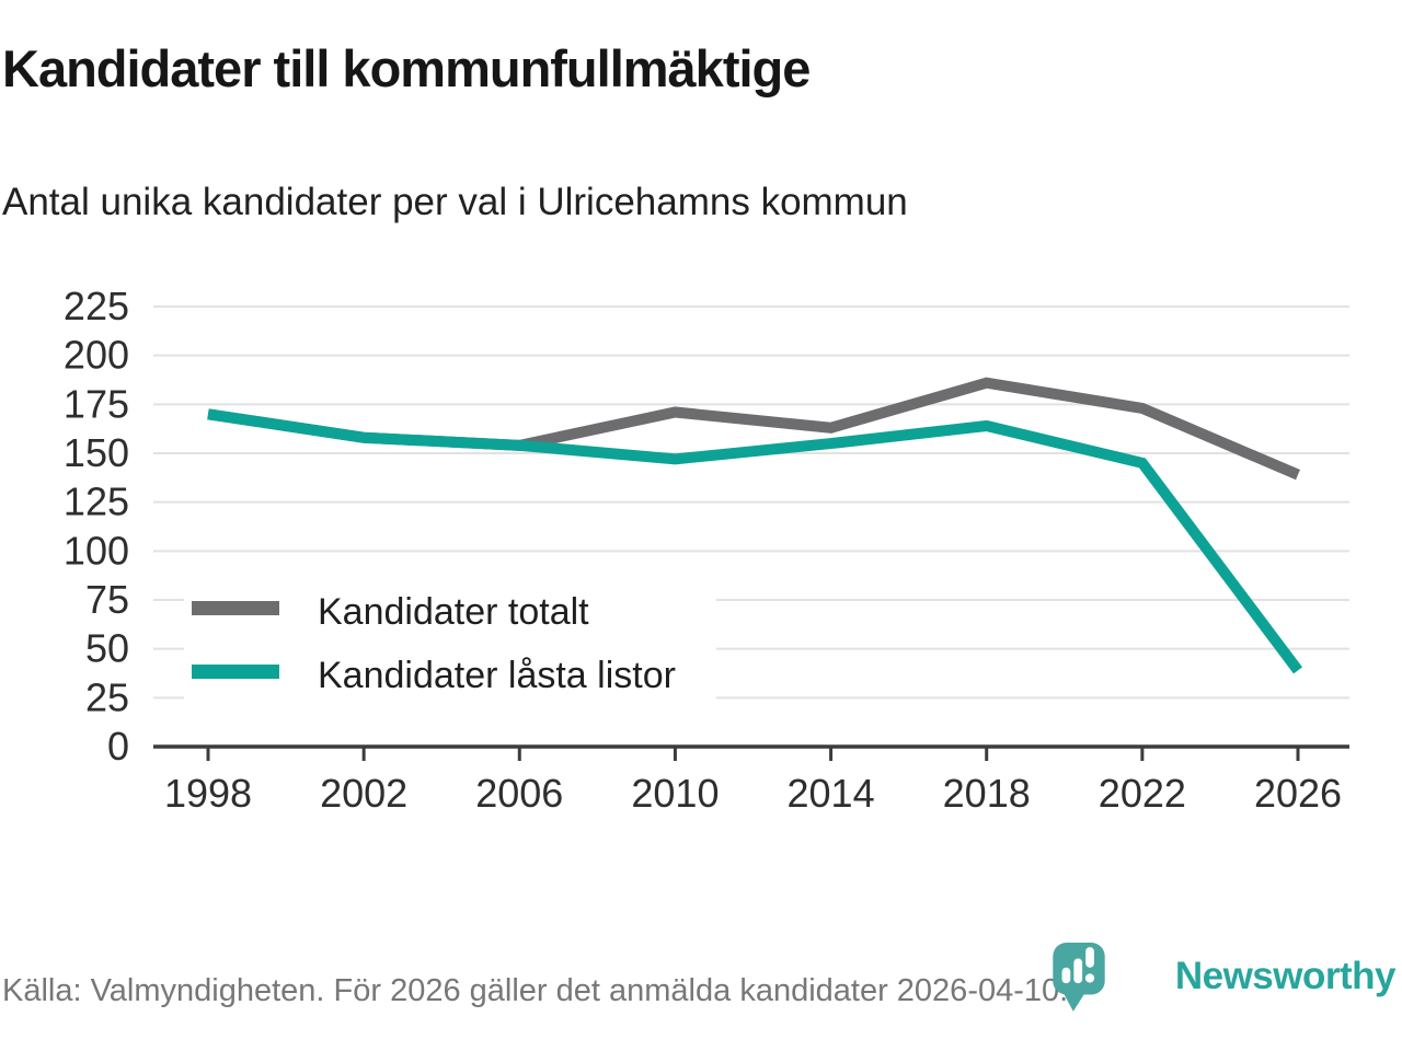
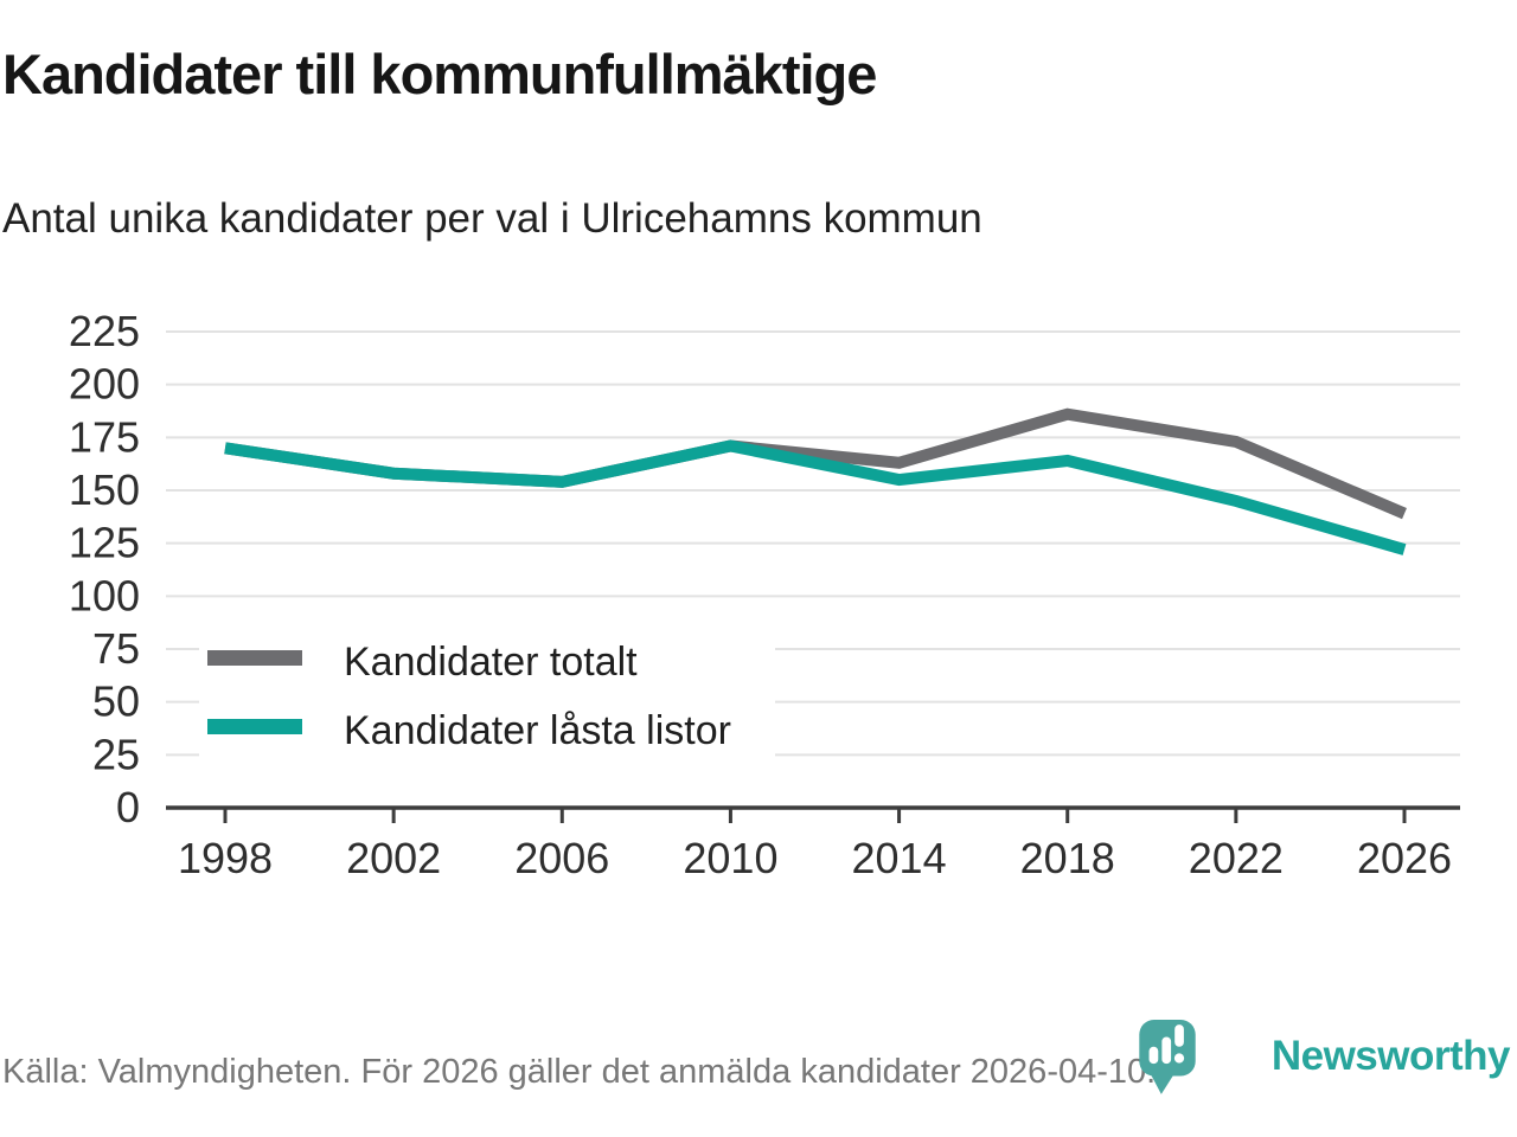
Kandidater låsta listor/2010: 147 -> 171
Kandidater låsta listor/2026: 39 -> 122
